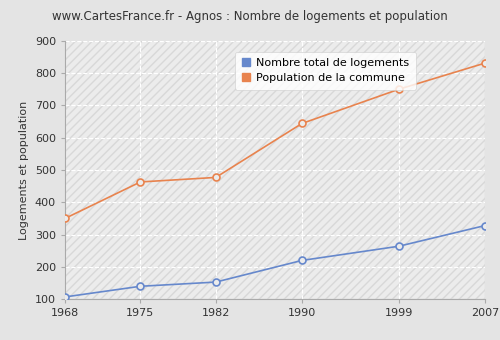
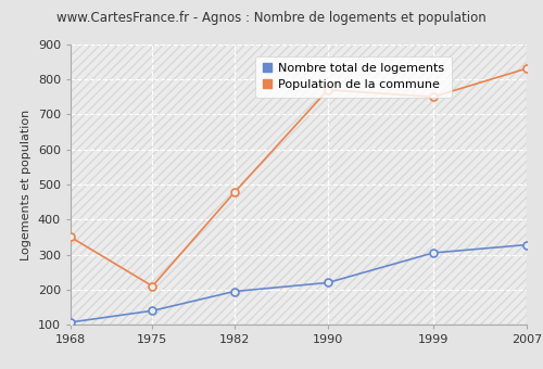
Population de la commune/1975: 463 -> 210
Nombre total de logements/1982: 153 -> 195
Population de la commune/1990: 644 -> 770
Nombre total de logements/1999: 264 -> 305
